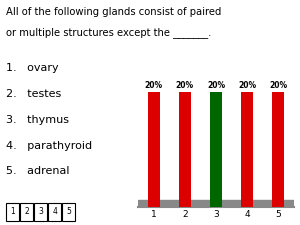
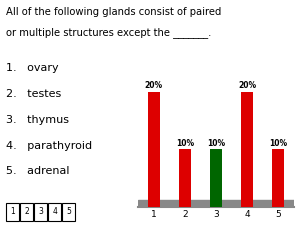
2: 20% -> 10%
3: 20% -> 10%
5: 20% -> 10%
